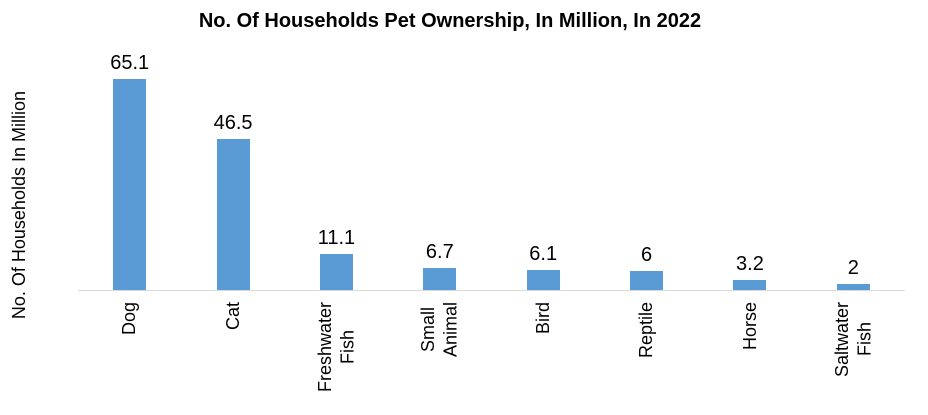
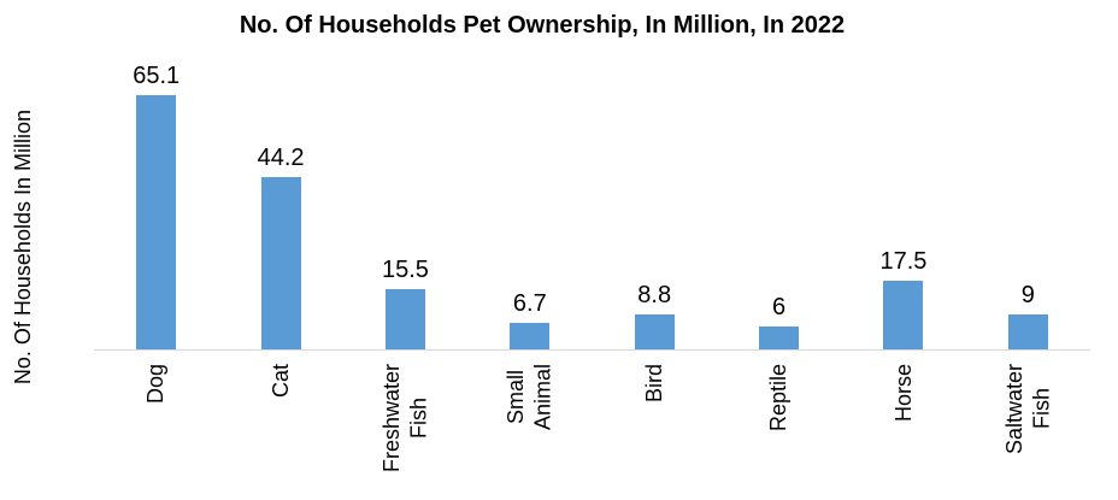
Cat: 46.5 -> 44.2
Freshwater Fish: 11.1 -> 15.5
Bird: 6.1 -> 8.8
Horse: 3.2 -> 17.5
Saltwater Fish: 2 -> 9
